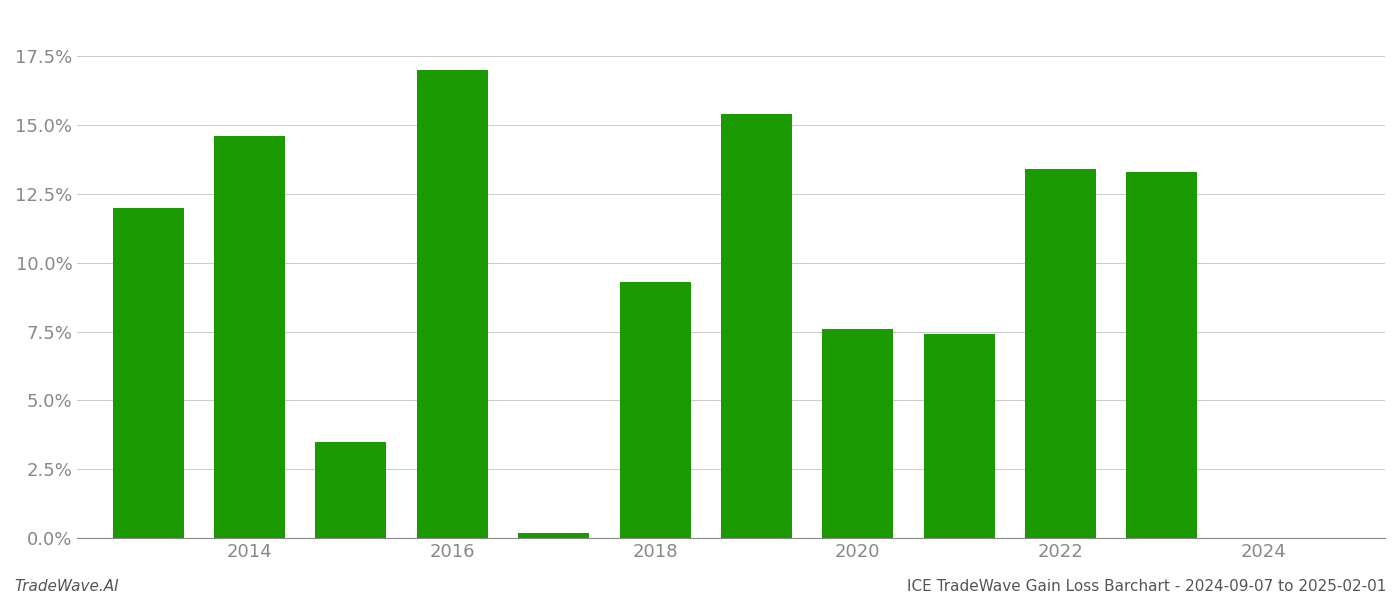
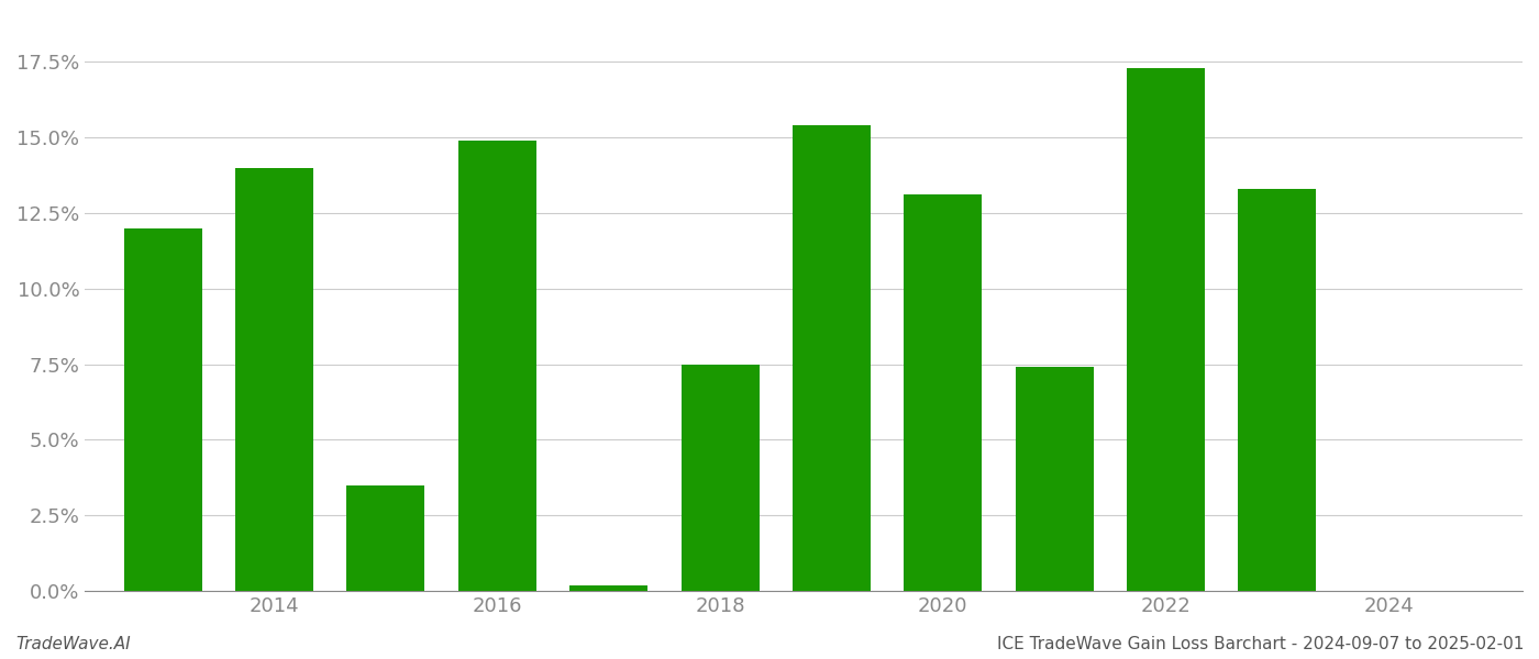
2014: 14.6% -> 14.0%
2016: 17.0% -> 14.9%
2018: 9.3% -> 7.5%
2020: 7.6% -> 13.1%
2022: 13.4% -> 17.3%
